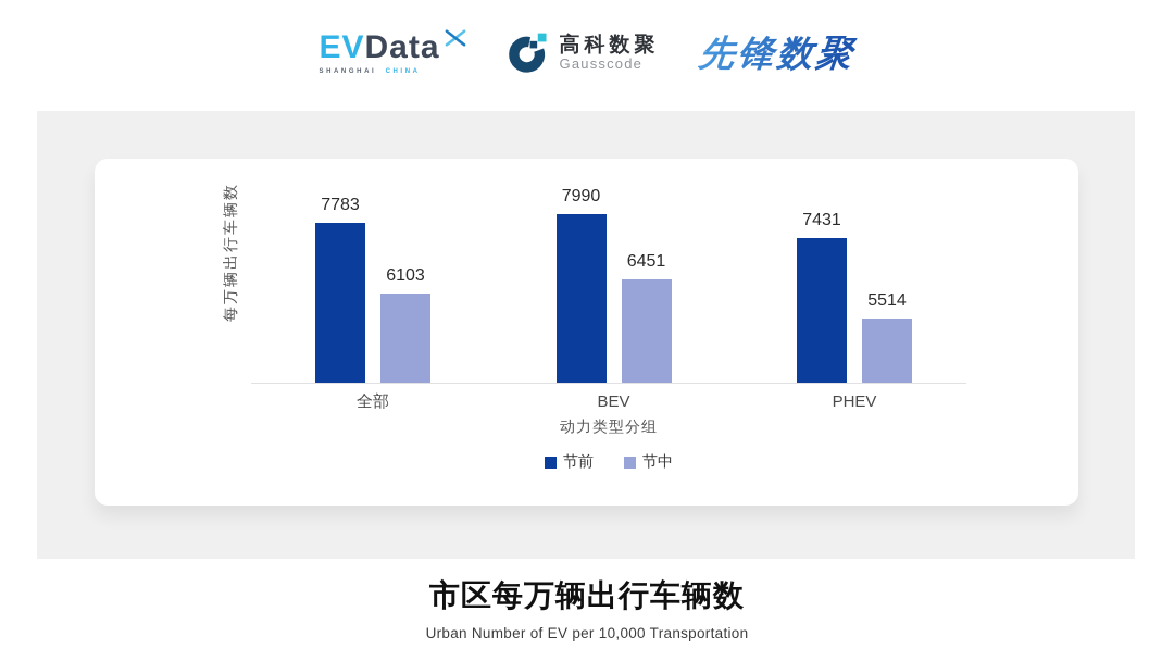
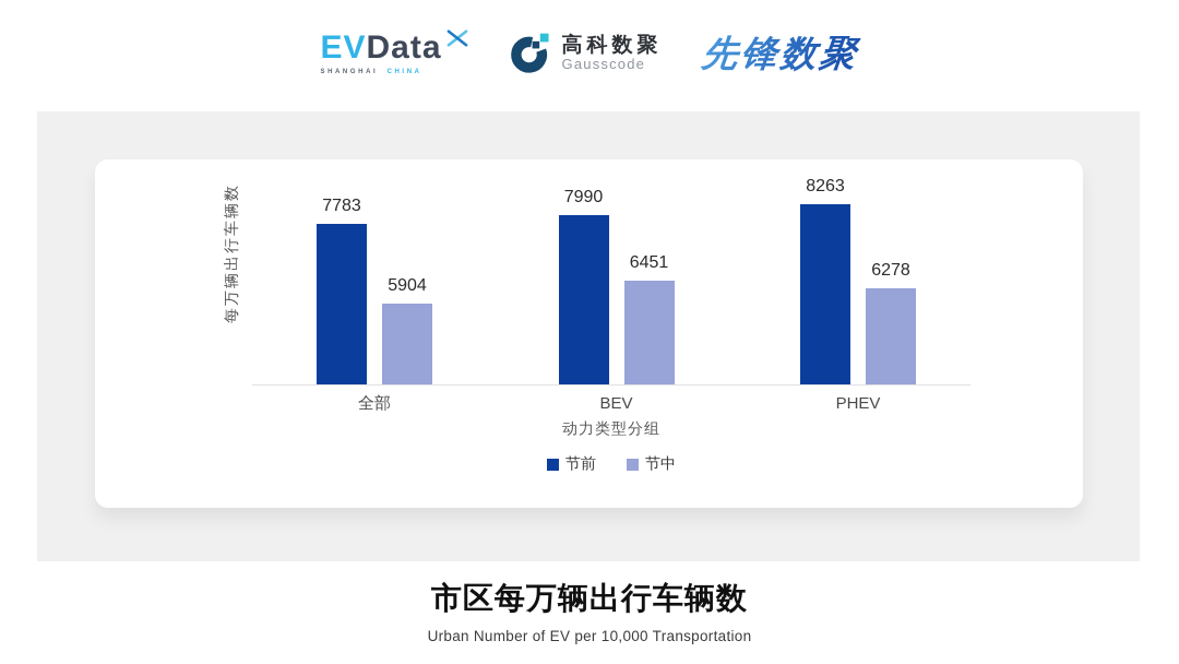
节中/全部: 6103 -> 5904
节前/PHEV: 7431 -> 8263
节中/PHEV: 5514 -> 6278
